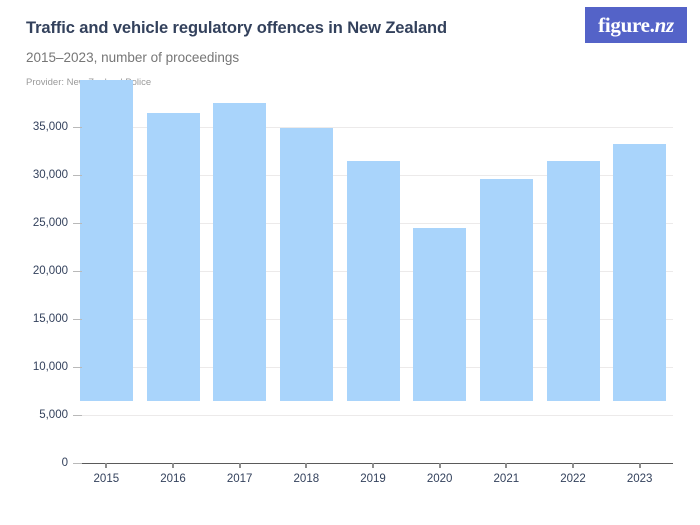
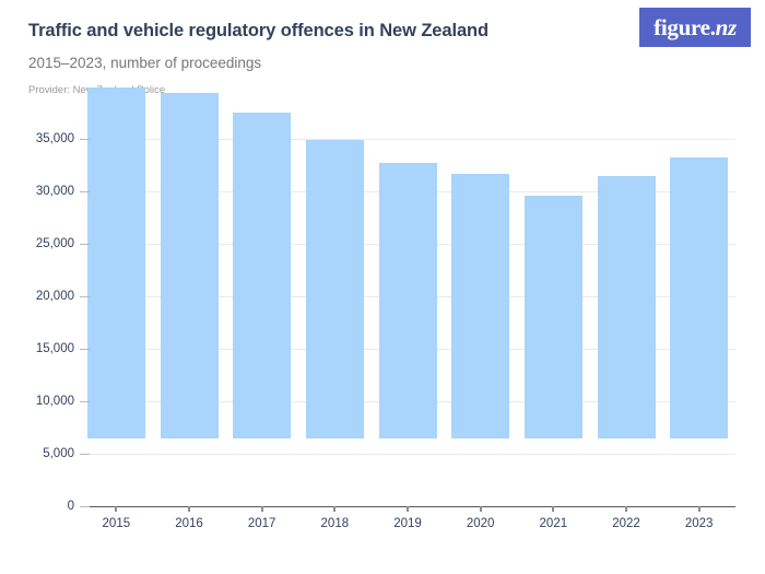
2016: 30000 -> 33000
2019: 25000 -> 26000
2020: 18000 -> 25000
